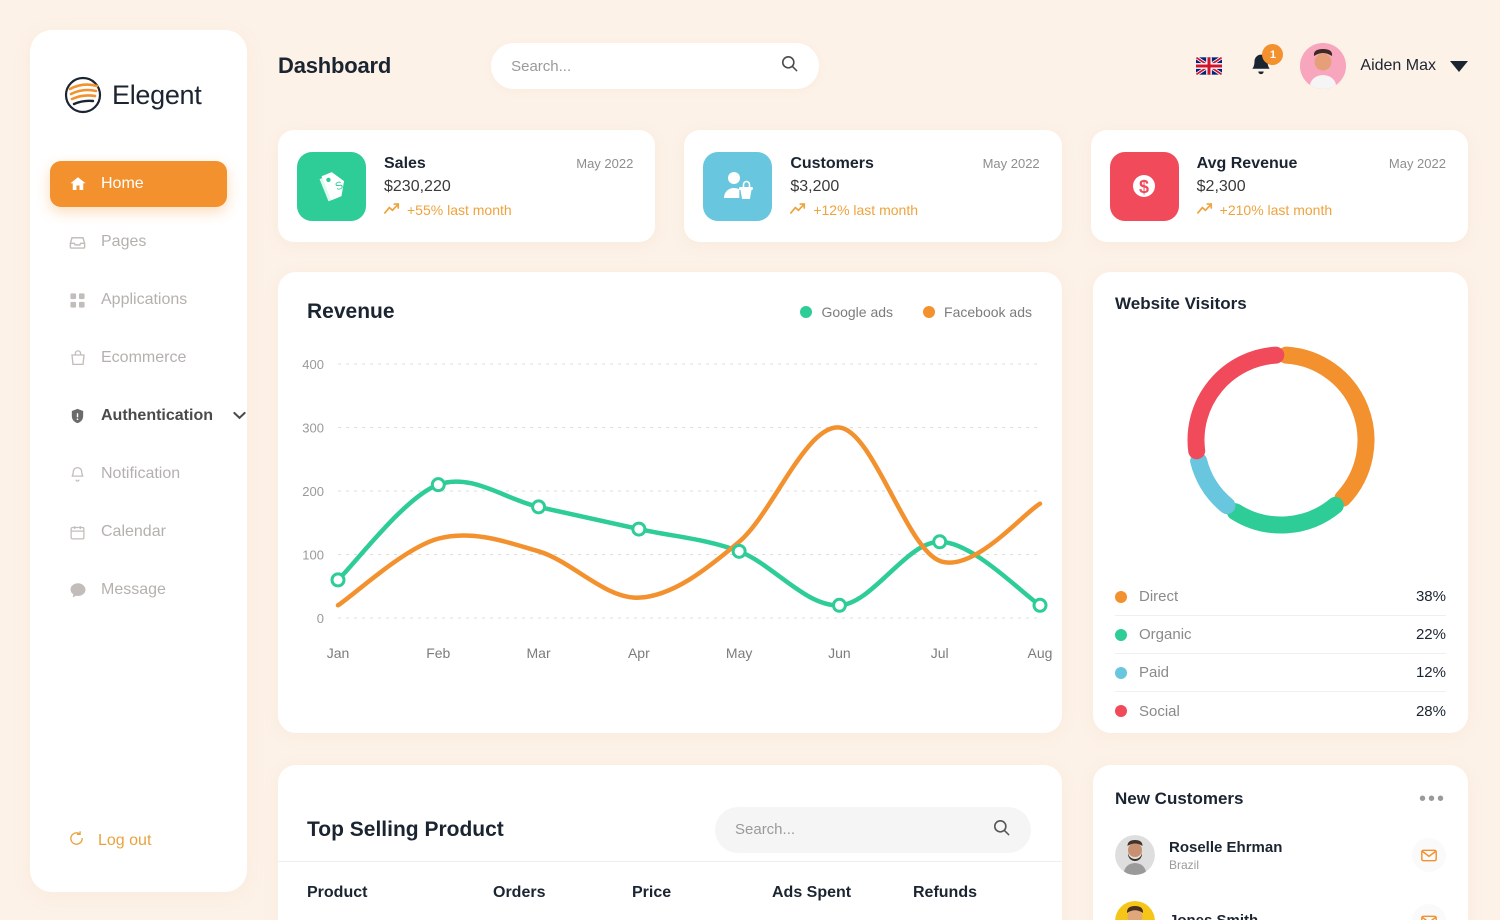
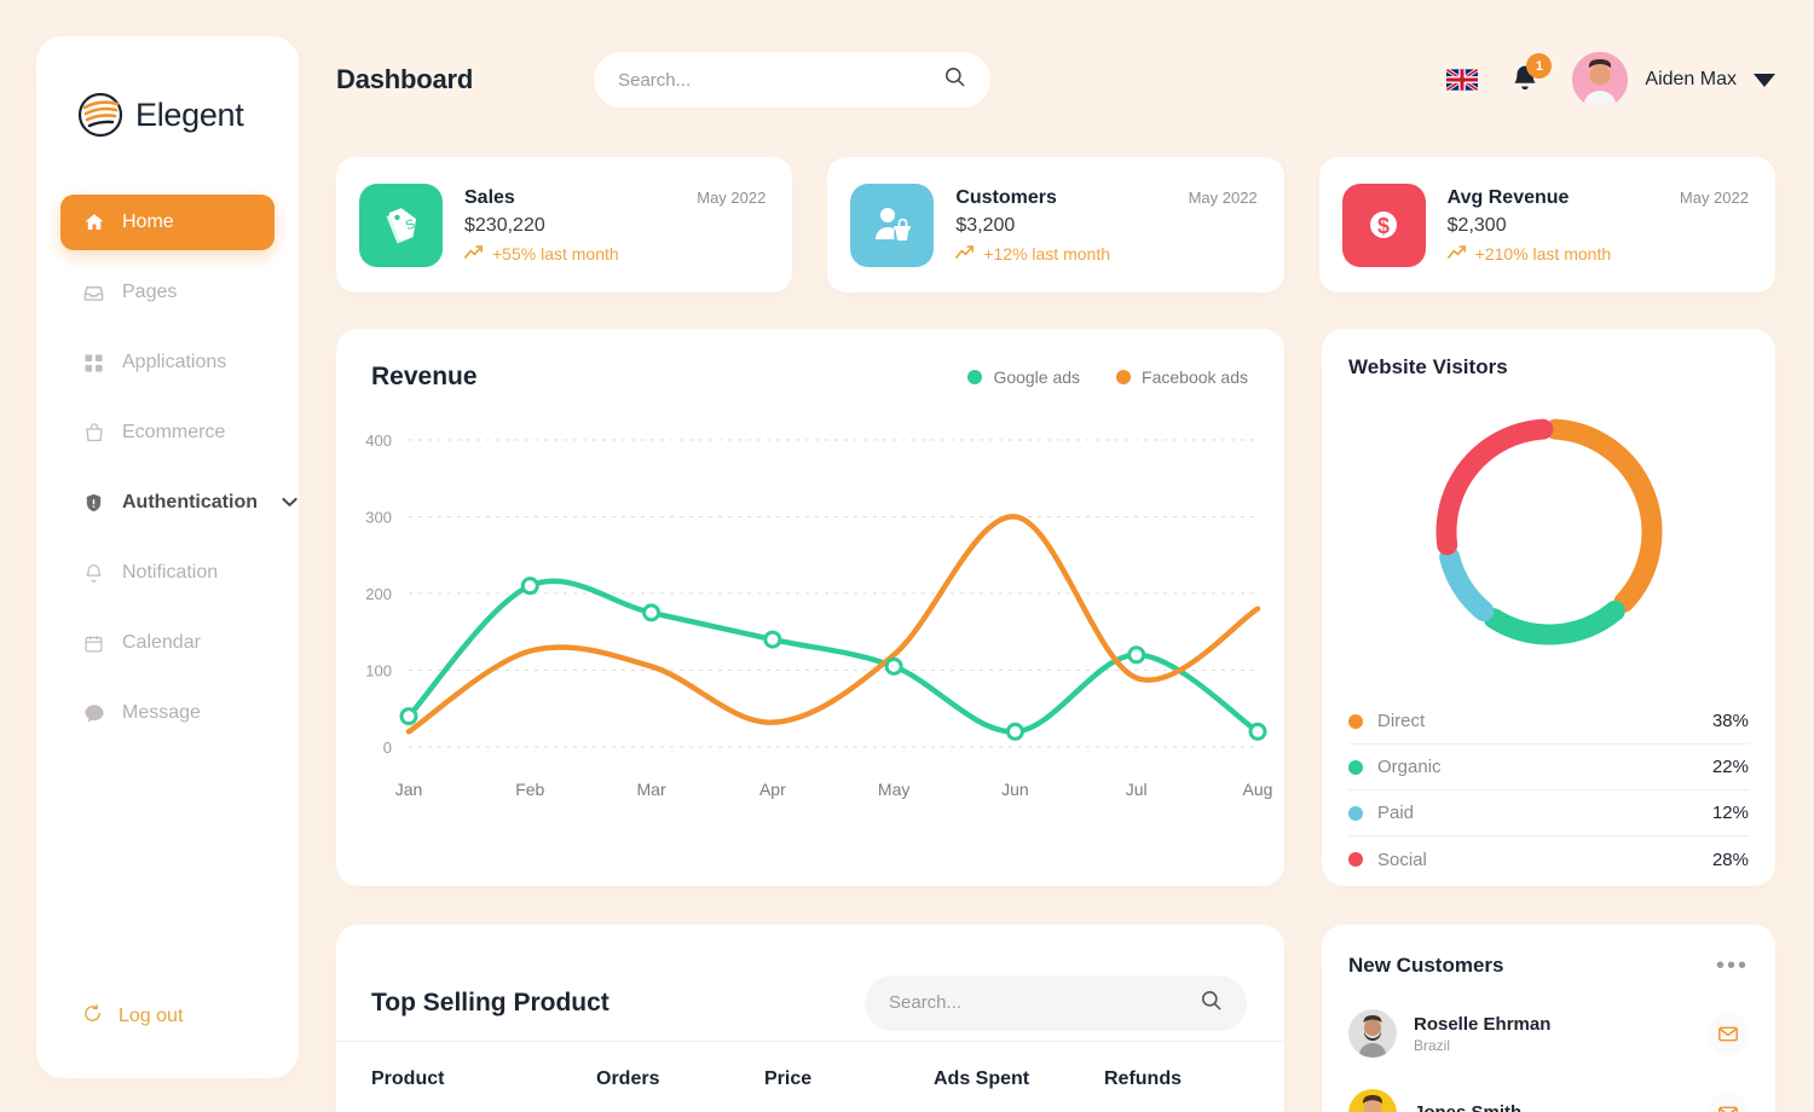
Google ads/Jan: 60 -> 40
